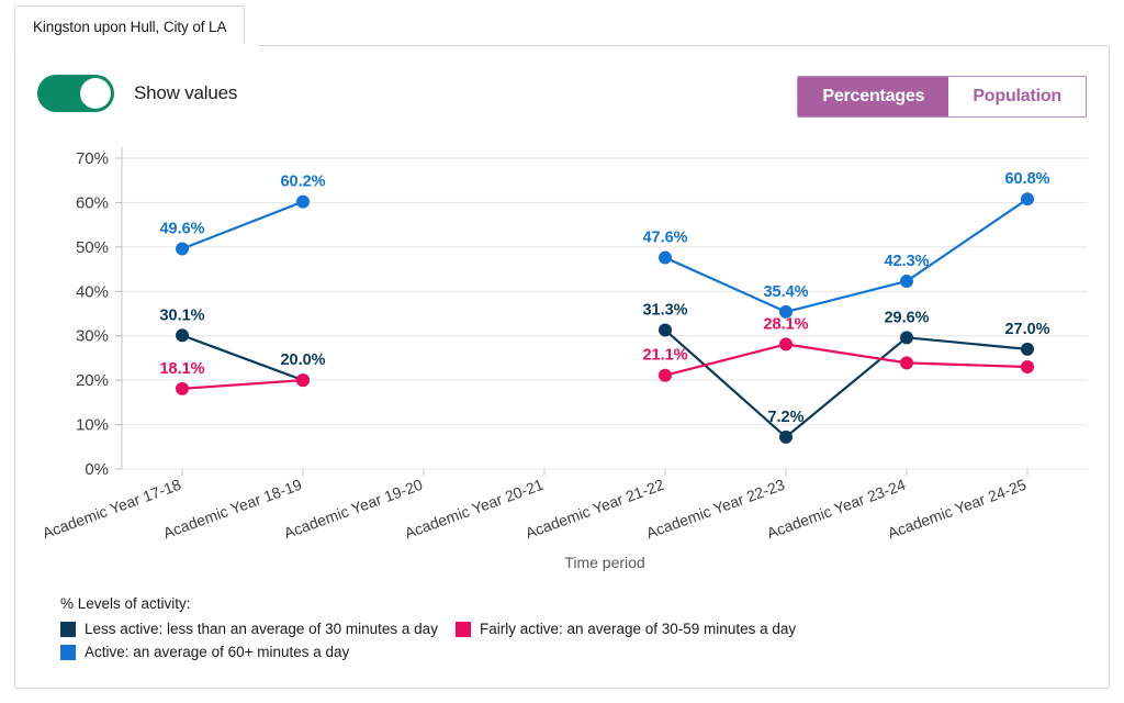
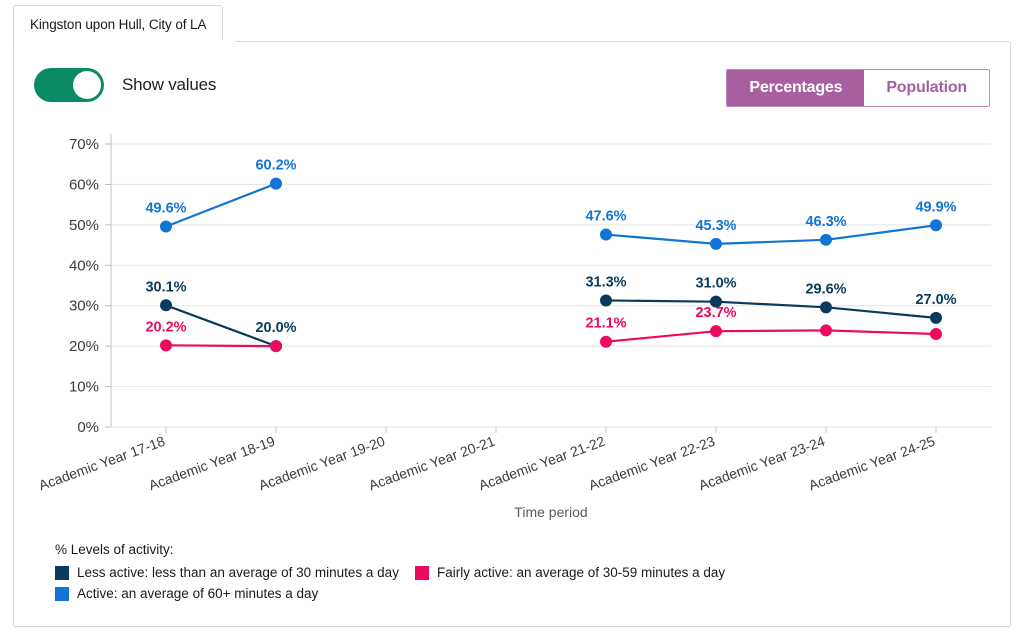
Fairly active: an average of 30-59 minutes a day/Academic Year 17-18: 18.1% -> 20.2%
Less active: less than an average of 30 minutes a day/Academic Year 22-23: 7.2% -> 31.0%
Fairly active: an average of 30-59 minutes a day/Academic Year 22-23: 28.1% -> 23.7%
Active: an average of 60+ minutes a day/Academic Year 22-23: 35.4% -> 45.3%
Active: an average of 60+ minutes a day/Academic Year 23-24: 42.3% -> 46.3%
Active: an average of 60+ minutes a day/Academic Year 24-25: 60.8% -> 49.9%
